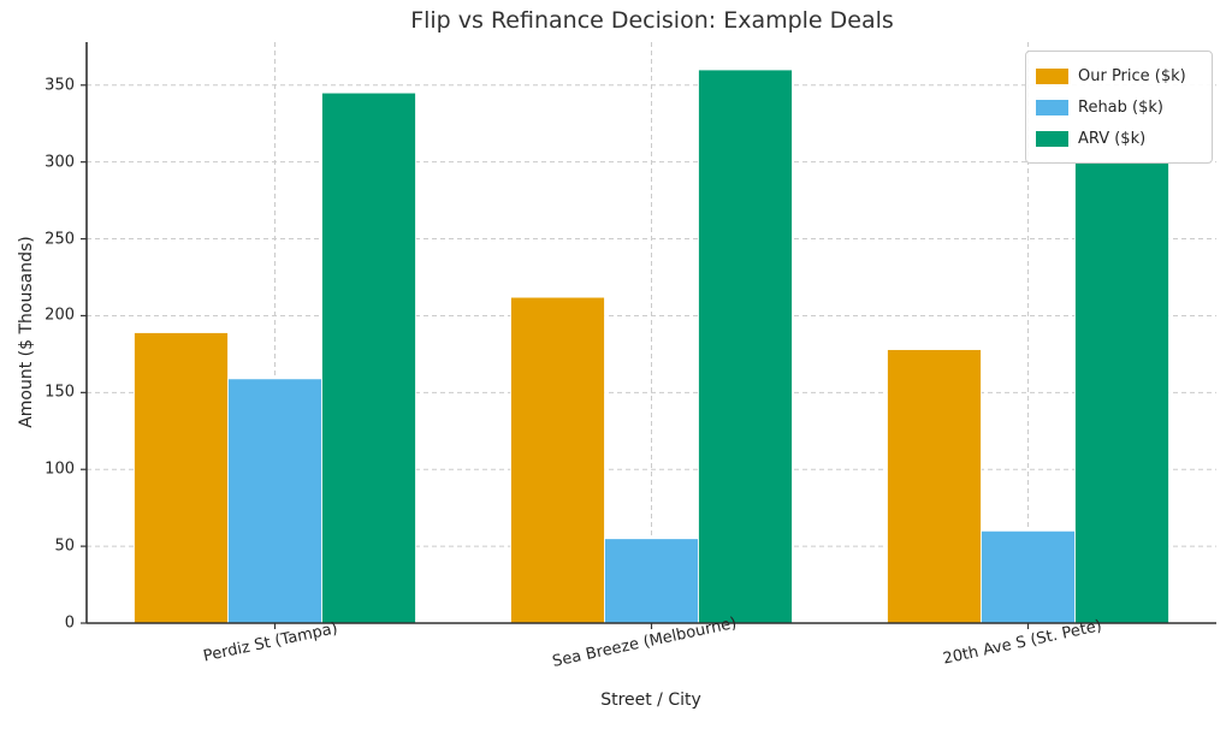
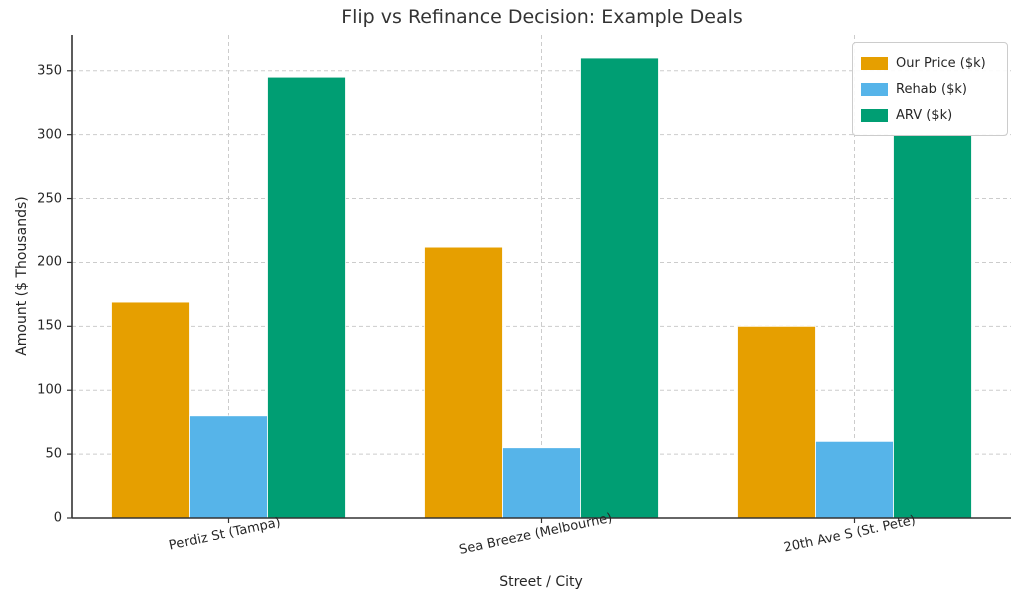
Our Price ($k)/Perdiz St (Tampa): 189 -> 169
Rehab ($k)/Perdiz St (Tampa): 159 -> 80
Our Price ($k)/20th Ave S (St. Pete): 178 -> 150
